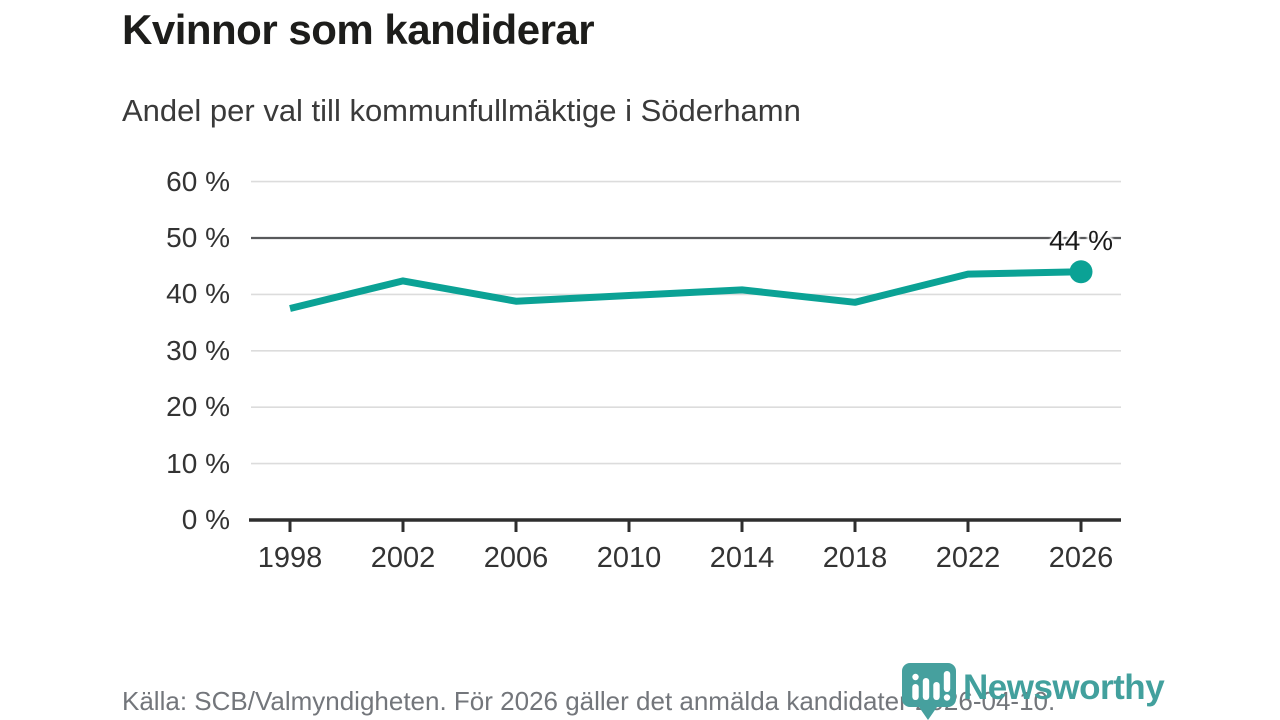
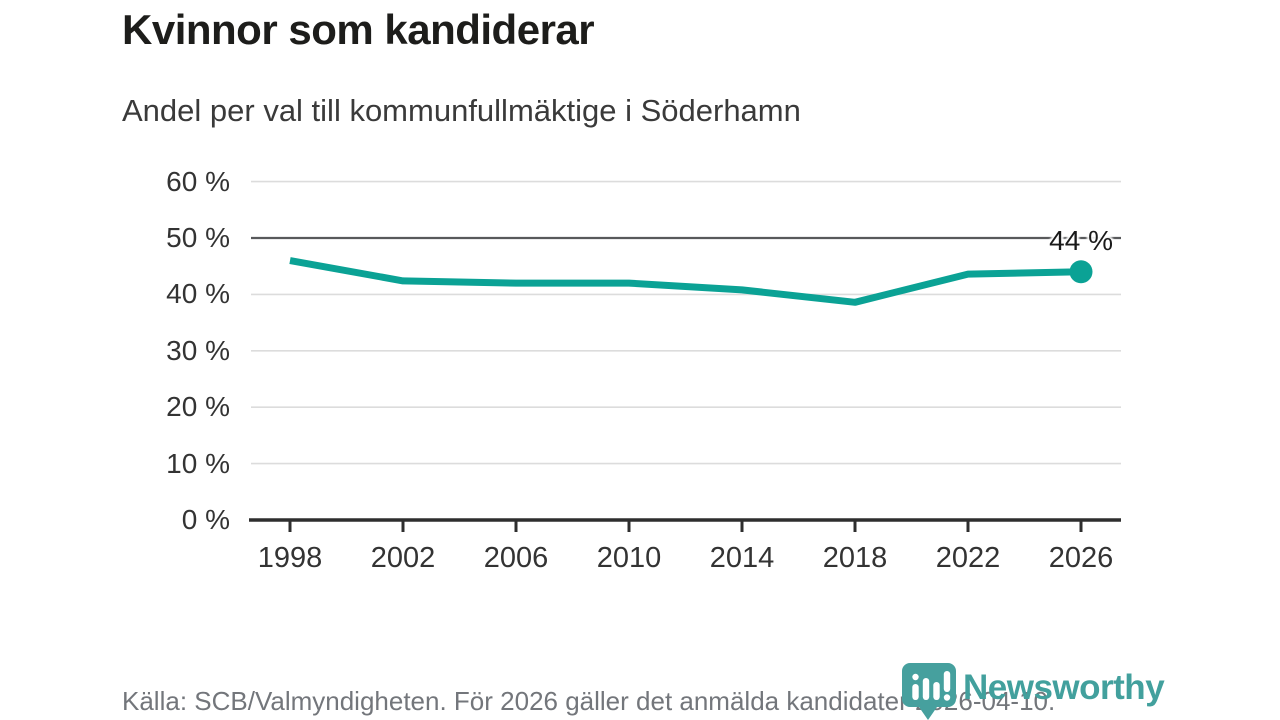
1998: 38% -> 46%
2006: 39% -> 42%
2010: 40% -> 42%
